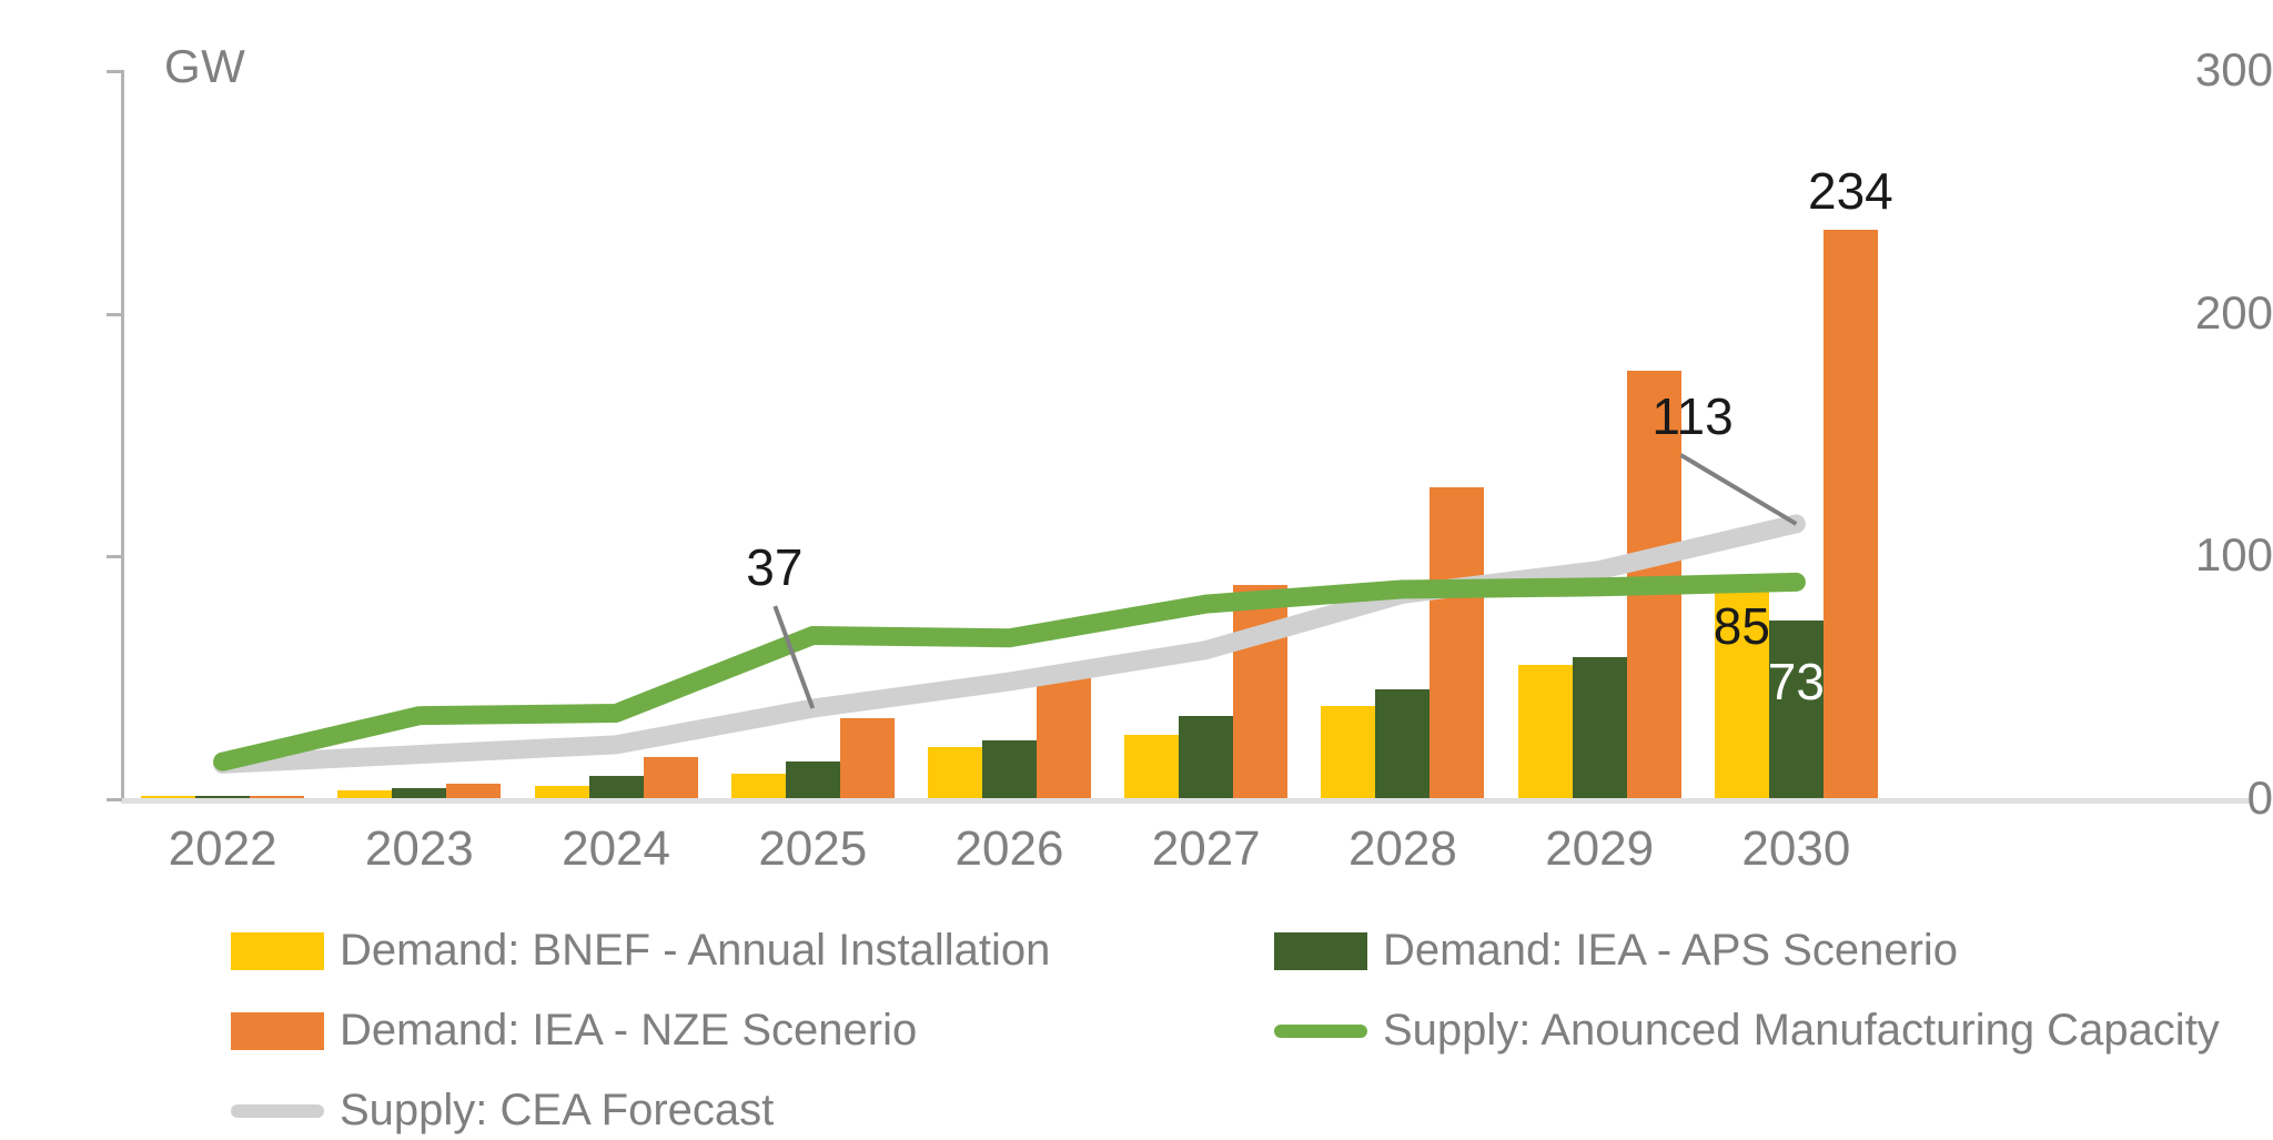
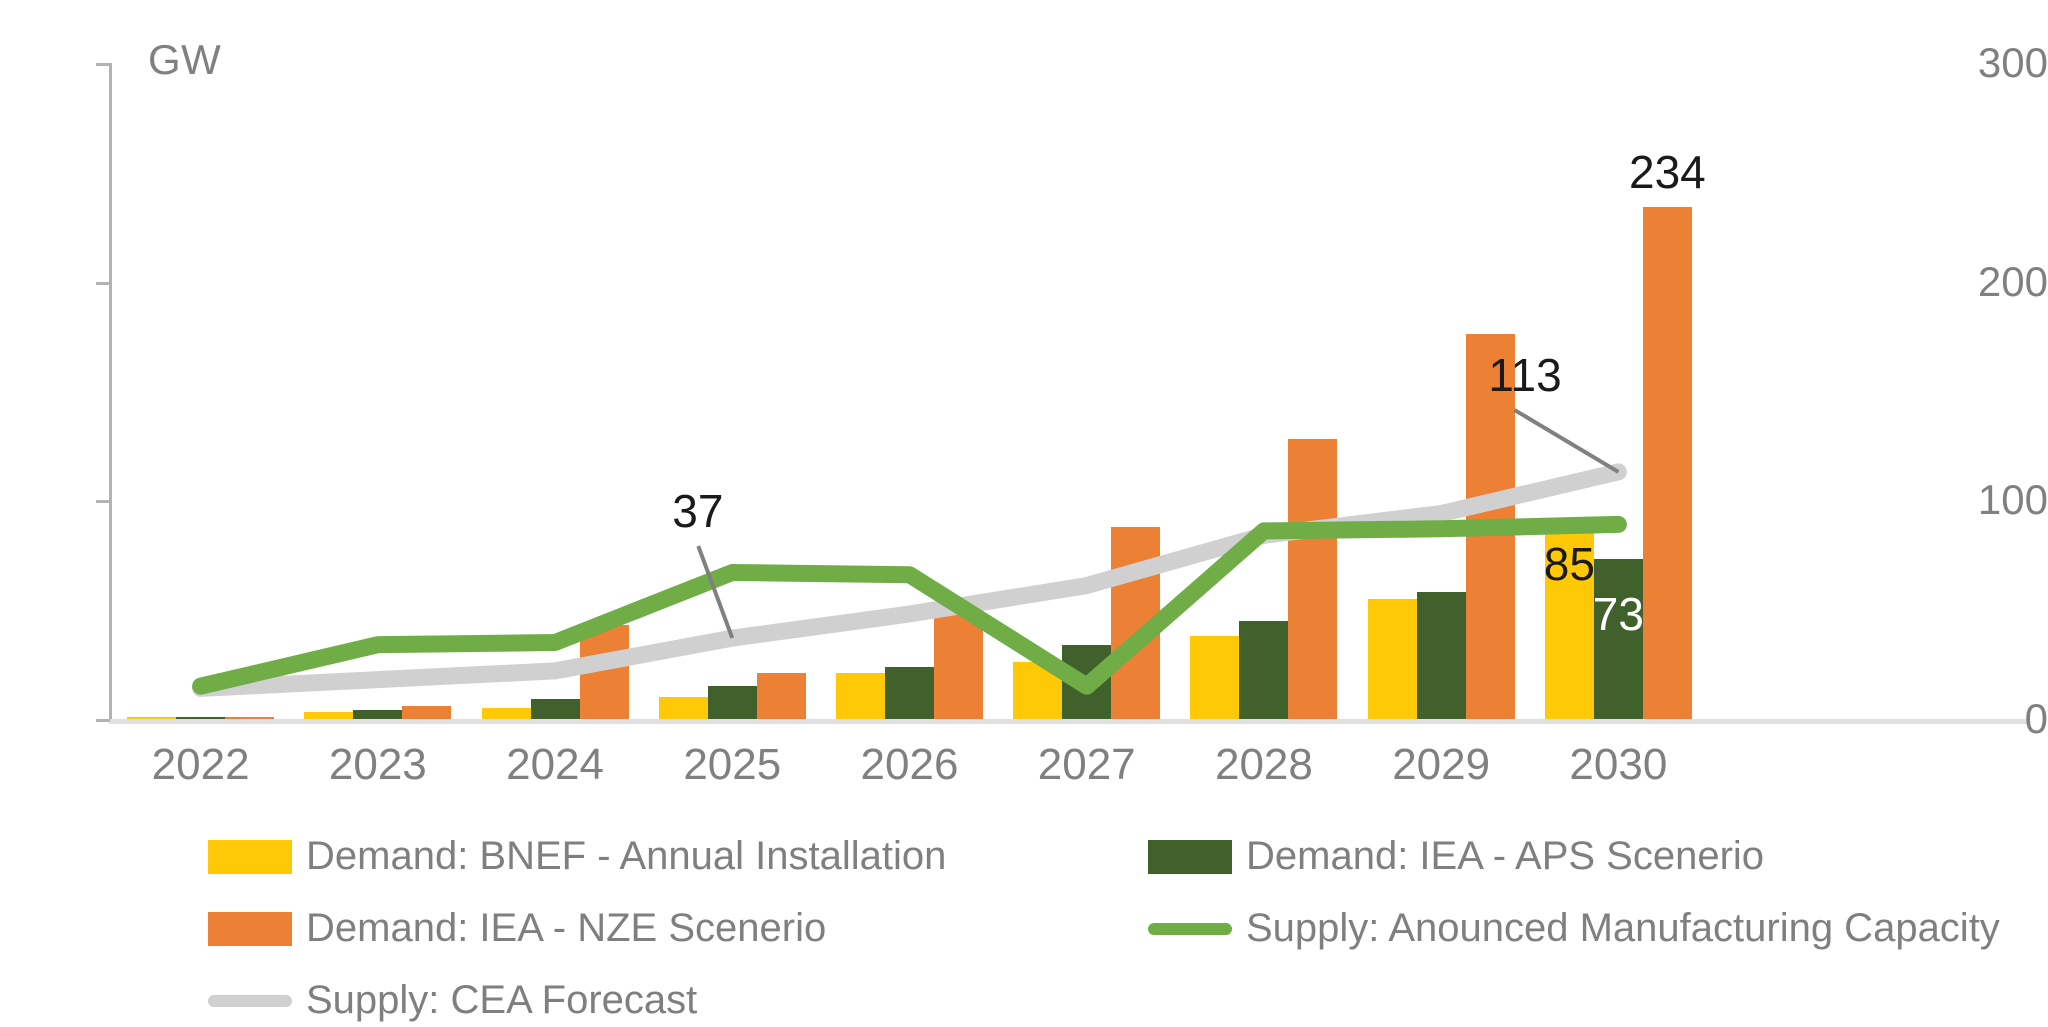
Demand: IEA - NZE Scenerio/2024: 17 -> 43
Demand: IEA - NZE Scenerio/2025: 33 -> 21
Supply: Anounced Manufacturing Capacity/2027: 80 -> 15
